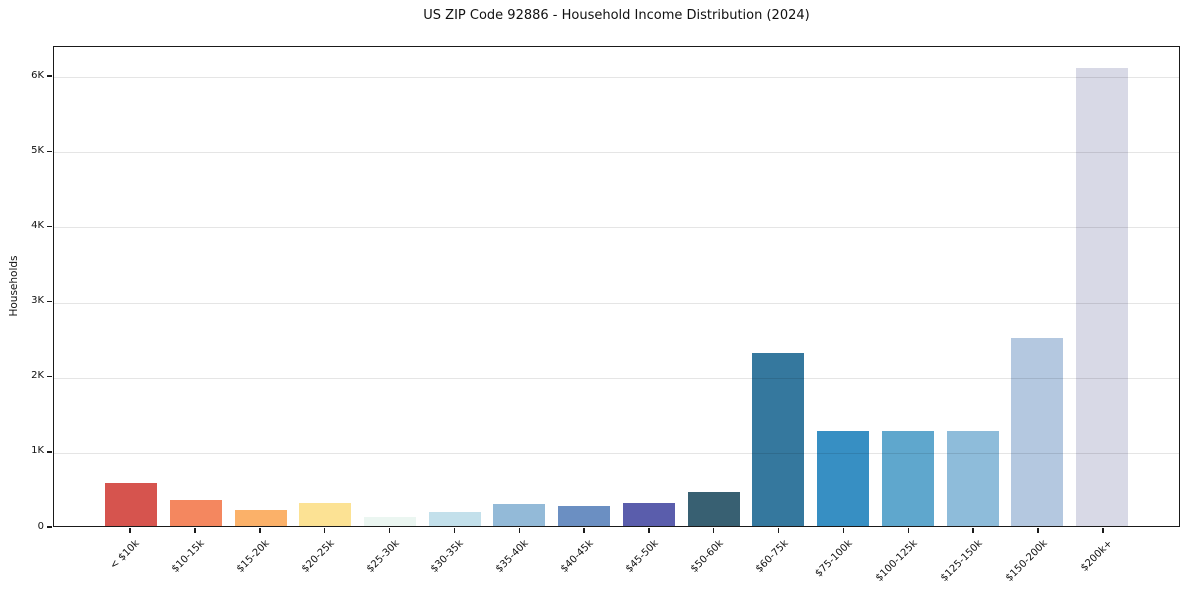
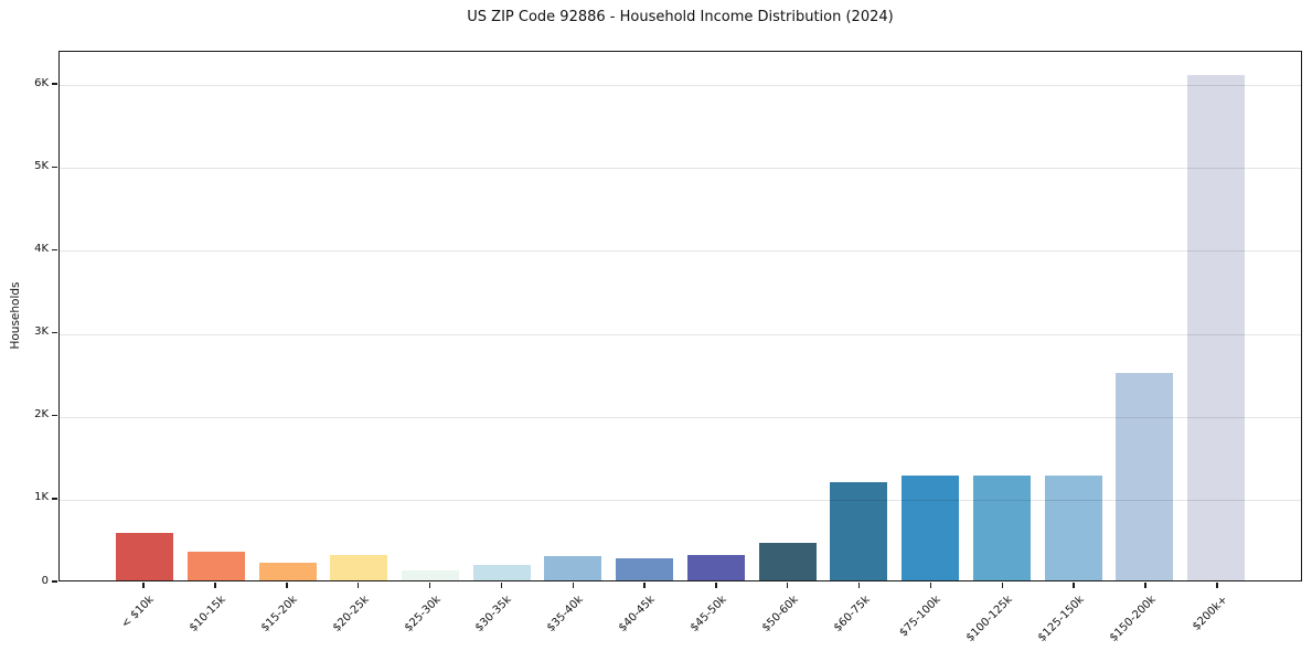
$60-75k: 2.3K -> 1.2K
